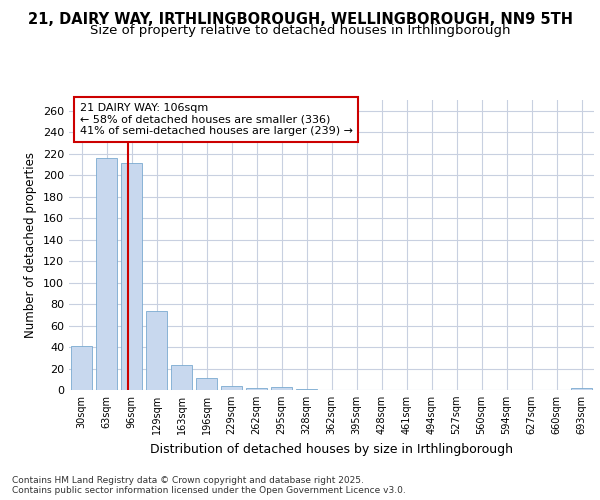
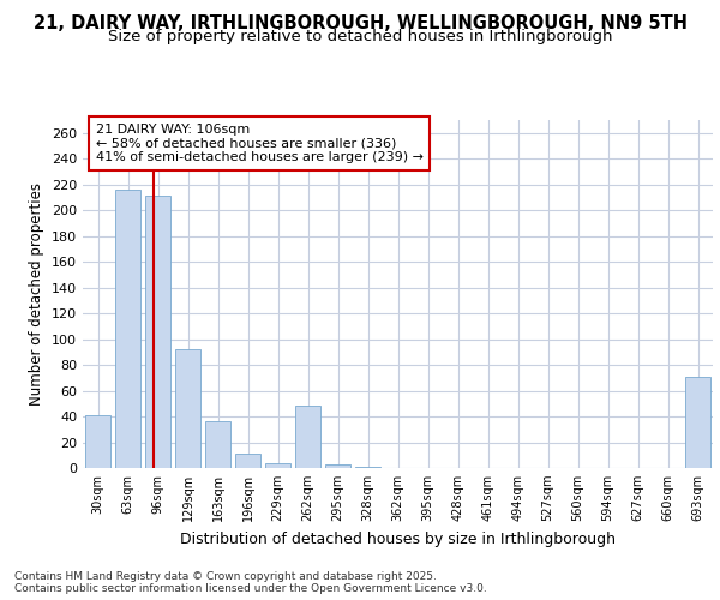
129sqm: 74 -> 92
163sqm: 23 -> 36
262sqm: 2 -> 48
693sqm: 2 -> 71
